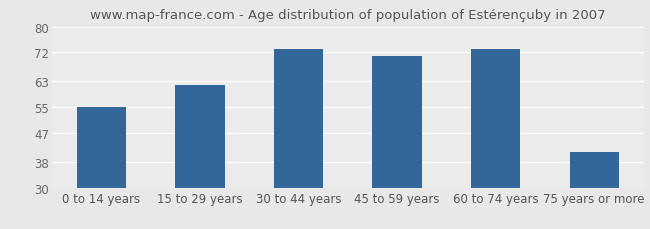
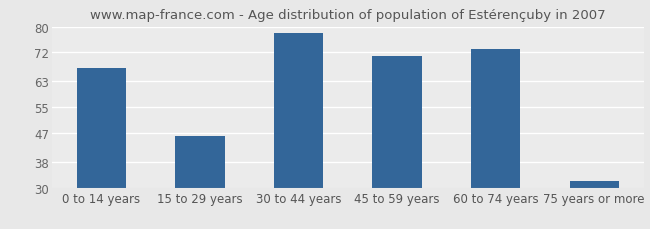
0 to 14 years: 55 -> 67
15 to 29 years: 62 -> 46
30 to 44 years: 73 -> 78
75 years or more: 41 -> 32
